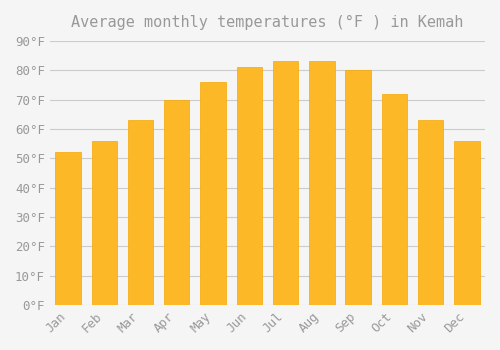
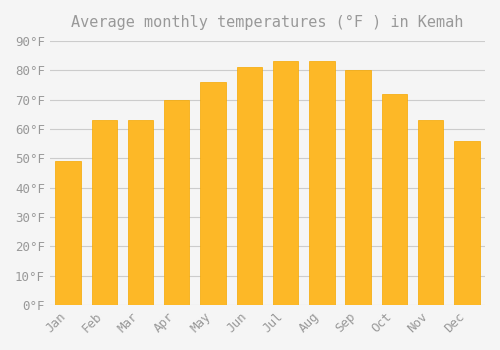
Jan: 52°F -> 49°F
Feb: 56°F -> 63°F
